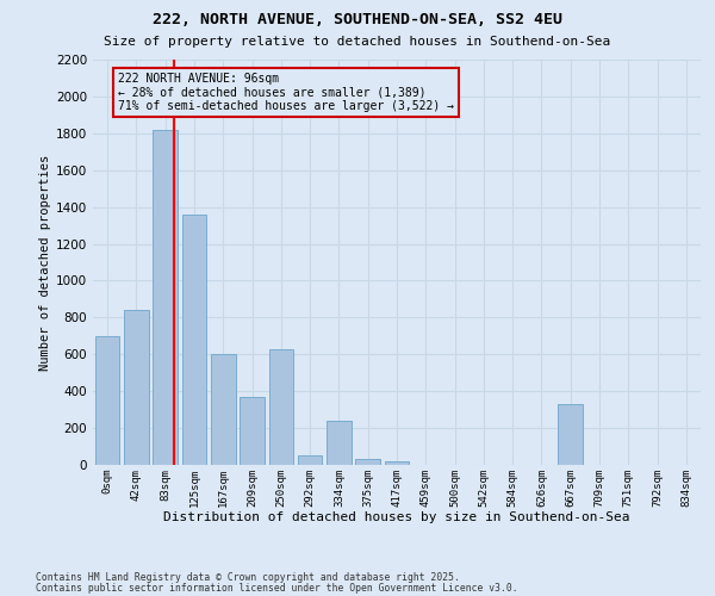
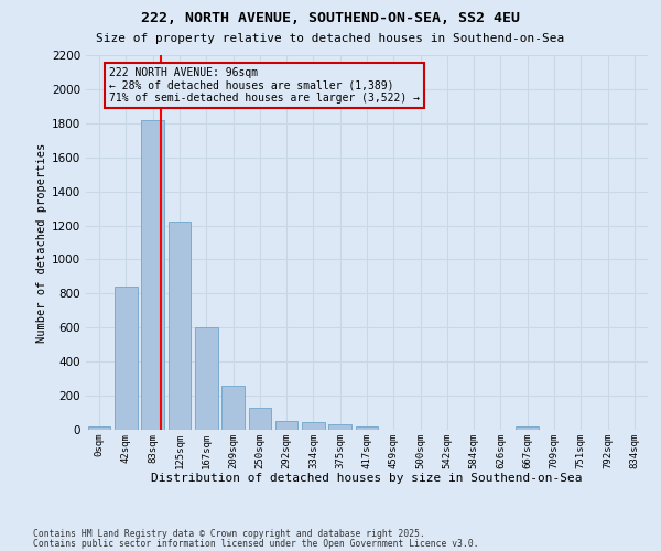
0sqm: 700 -> 20
125sqm: 1360 -> 1220
209sqm: 370 -> 260
250sqm: 630 -> 130
334sqm: 240 -> 40
667sqm: 330 -> 20
